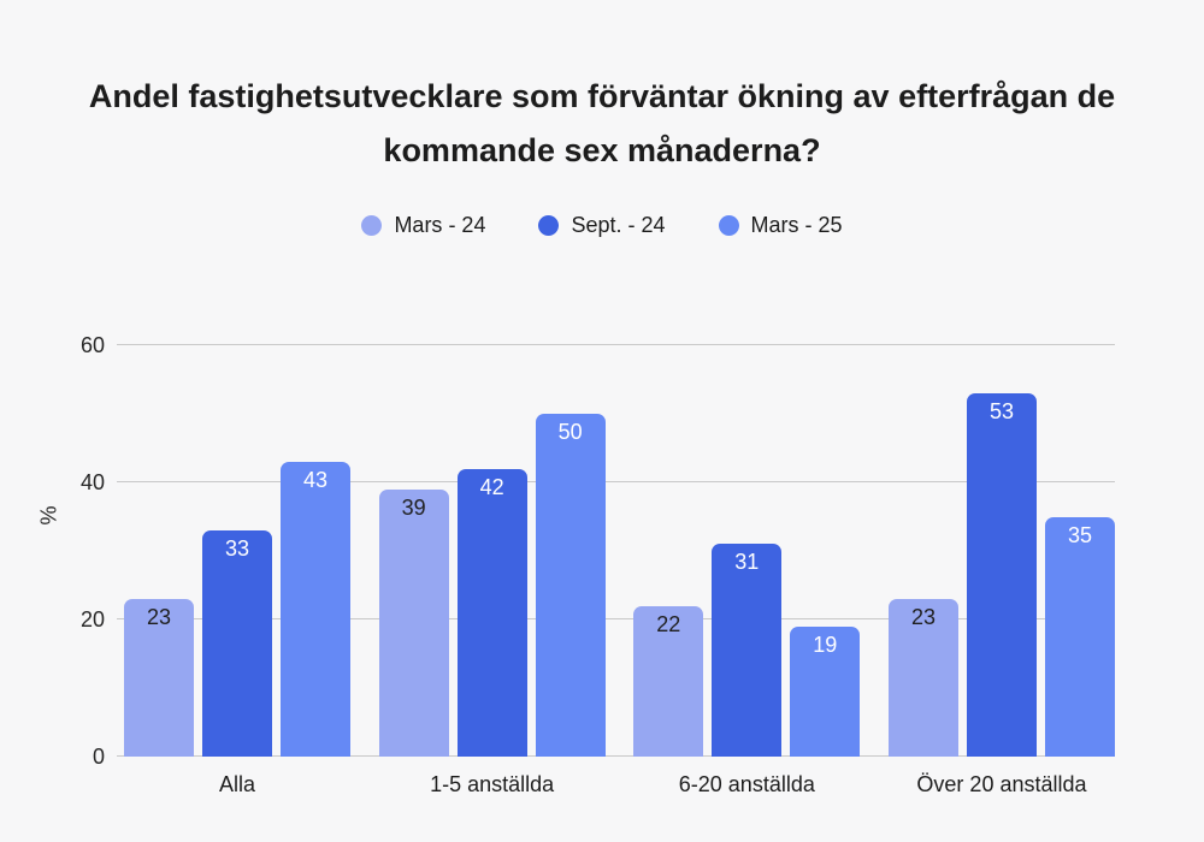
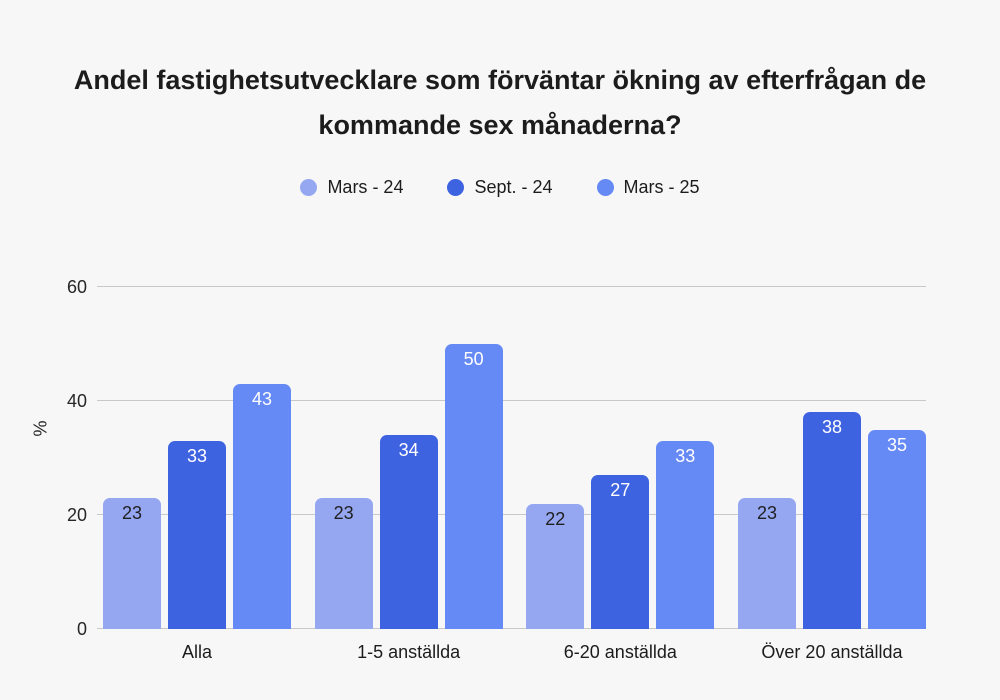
Mars - 24/1-5 anställda: 39 -> 23
Sept. - 24/1-5 anställda: 42 -> 34
Sept. - 24/6-20 anställda: 31 -> 27
Mars - 25/6-20 anställda: 19 -> 33
Sept. - 24/Över 20 anställda: 53 -> 38
